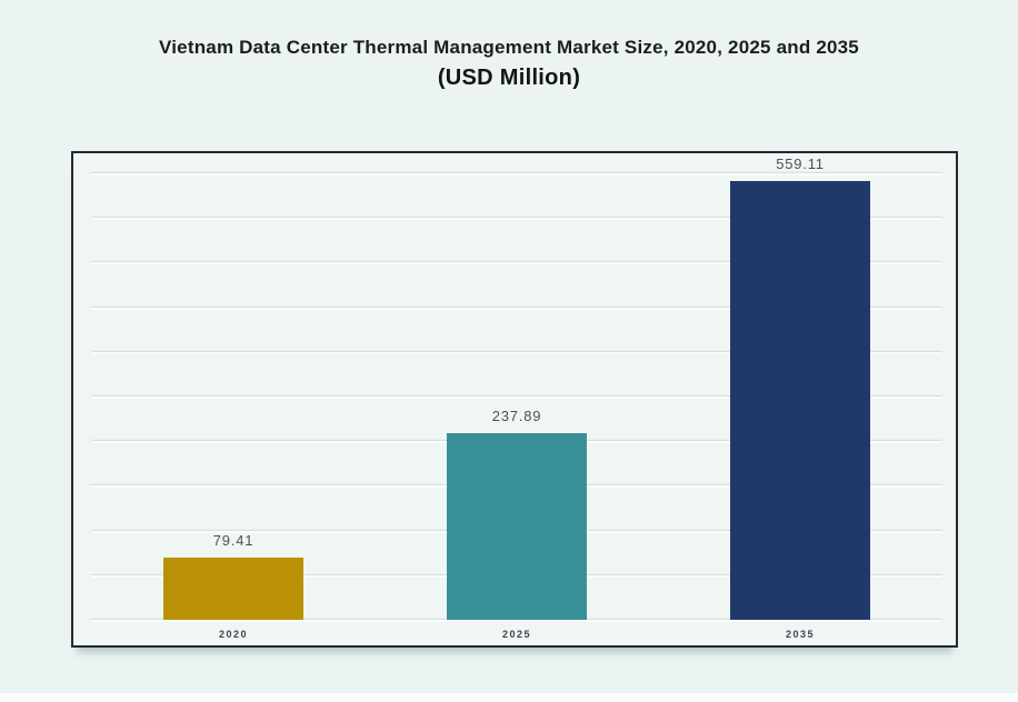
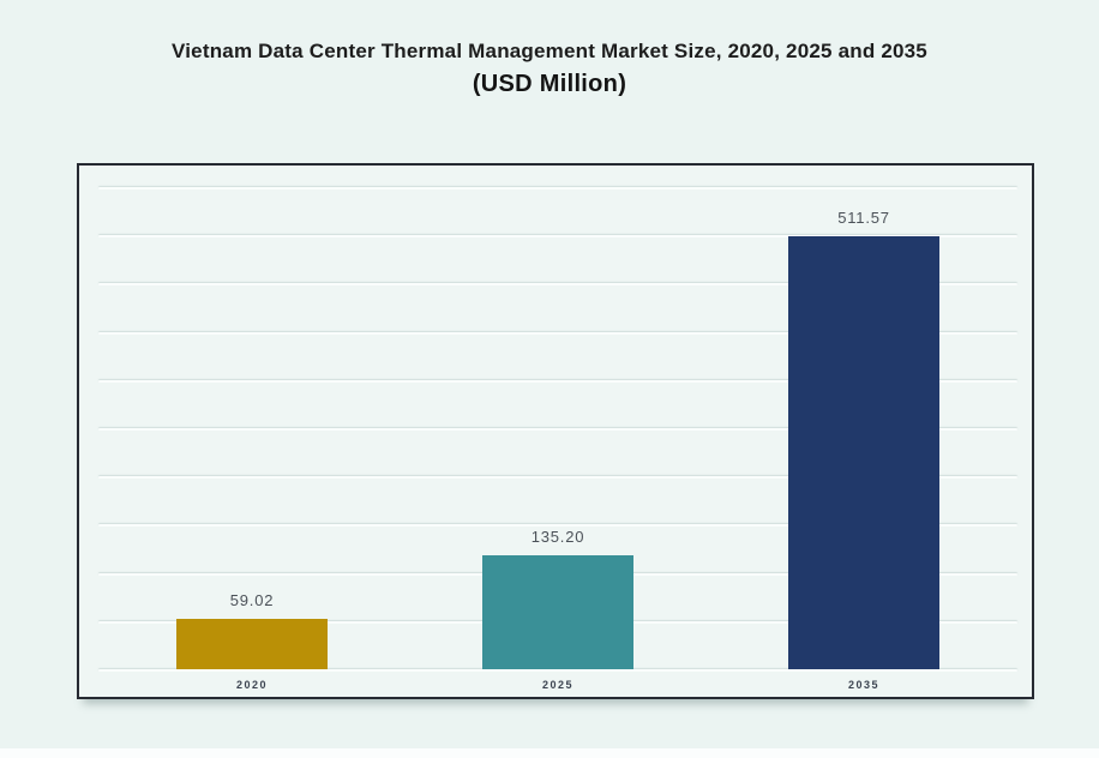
2020: 79.41 -> 59.02
2025: 237.89 -> 135.20
2035: 559.11 -> 511.57
